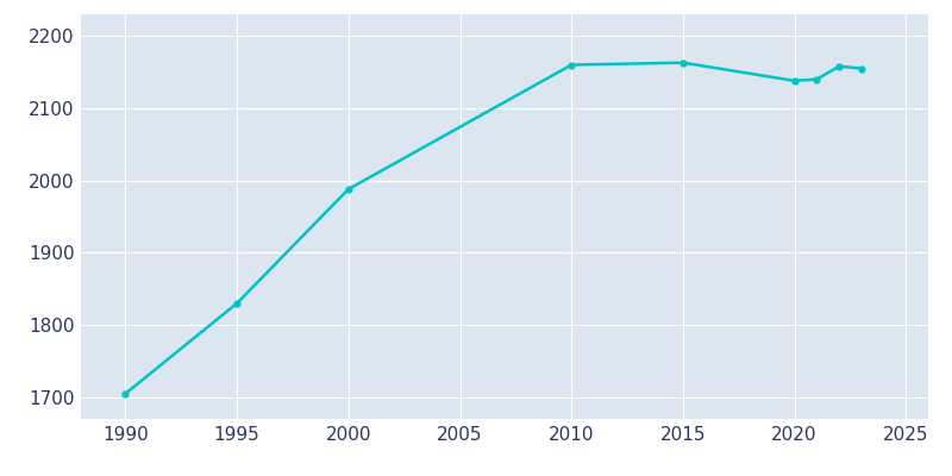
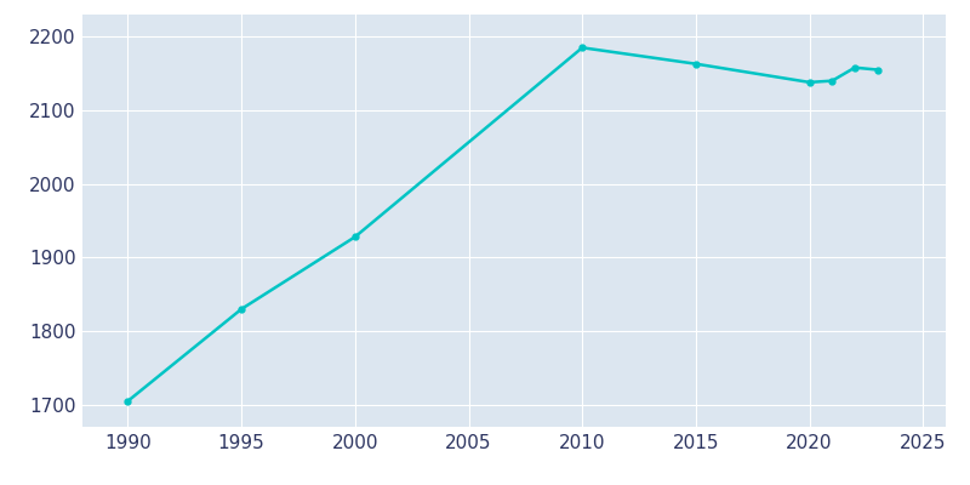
2000: 1988 -> 1928
2010: 2160 -> 2185
